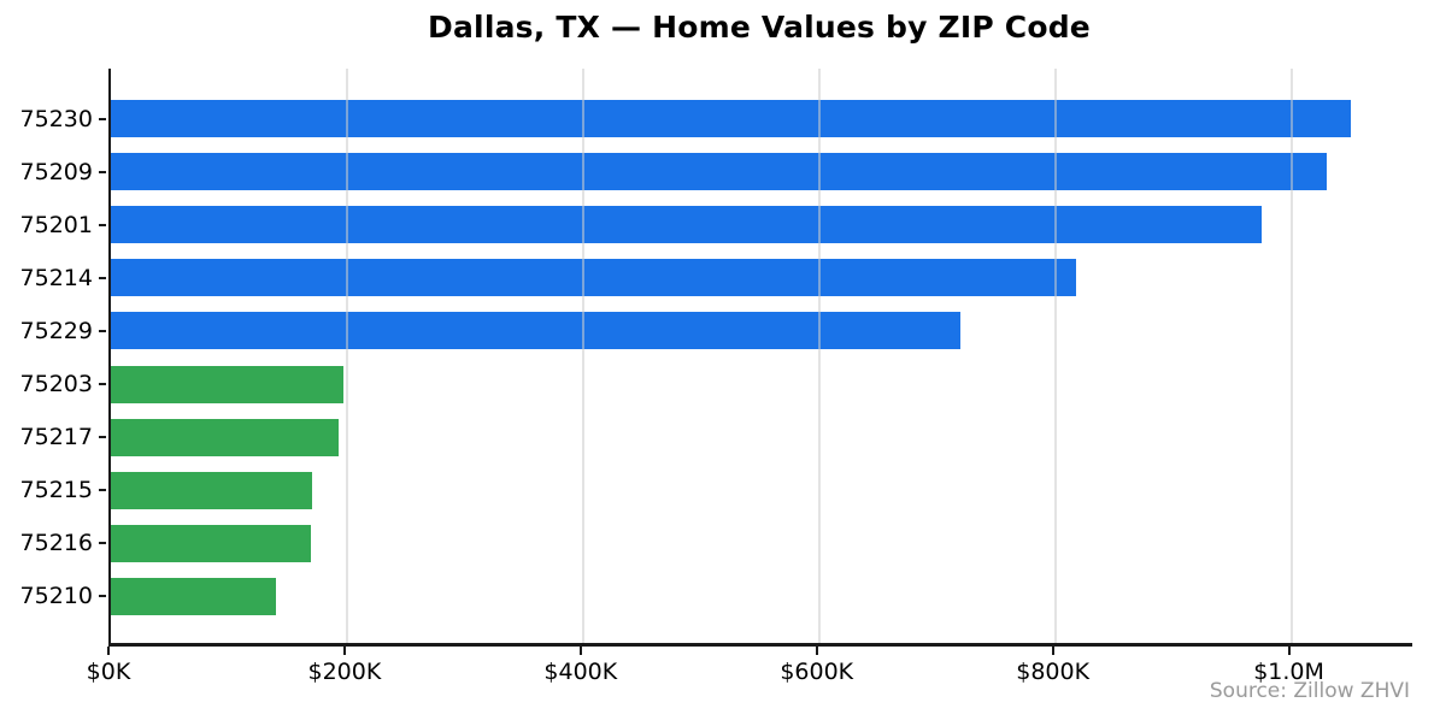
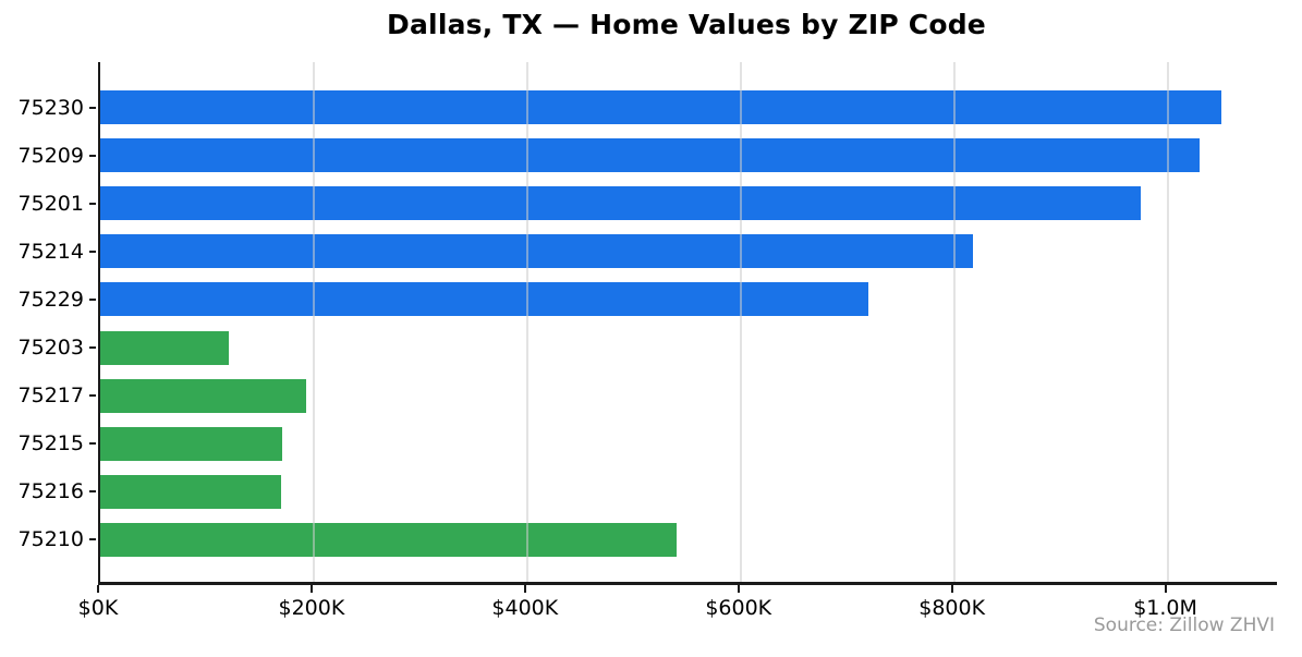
75203: $200K -> $120K
75210: $140K -> $540K
